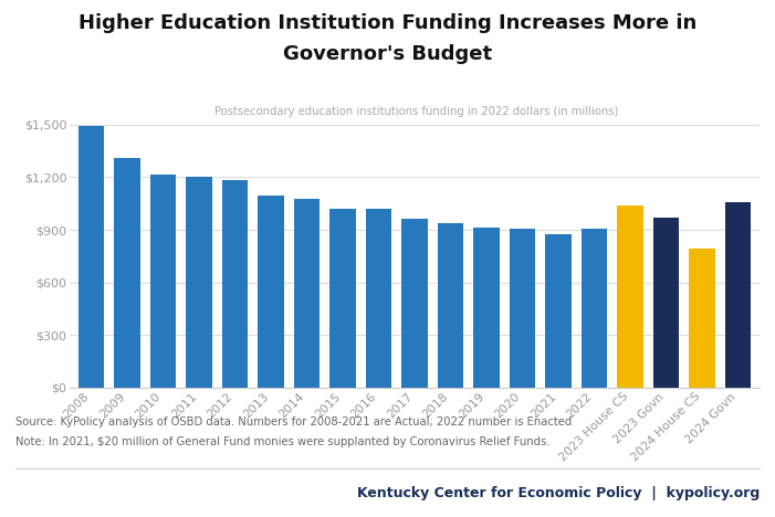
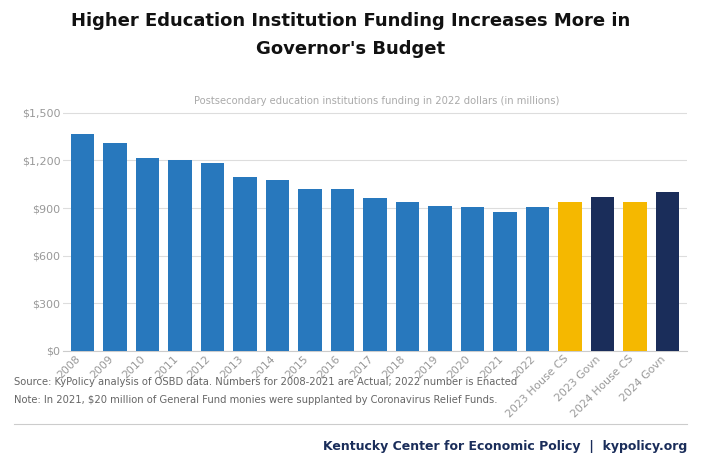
2008: $1,490 -> $1,360
2023 House CS: $1,040 -> $940
2024 House CS: $790 -> $940
2024 Govn: $1,060 -> $1,000
